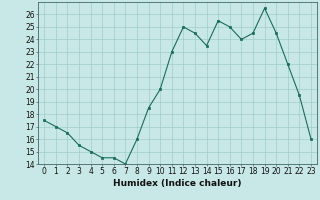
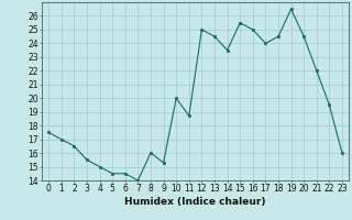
9: 18.5 -> 15.3
11: 23.0 -> 18.7
